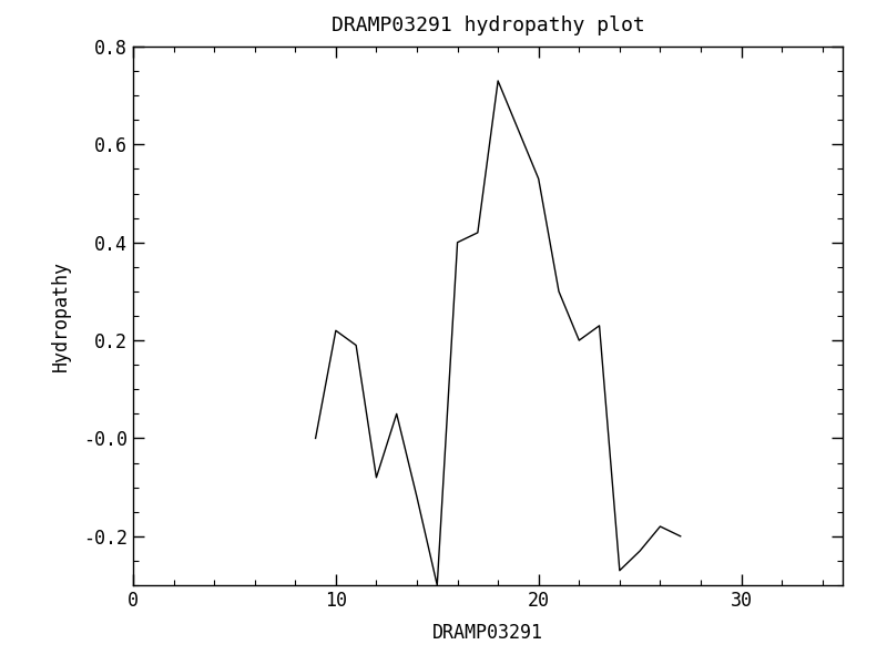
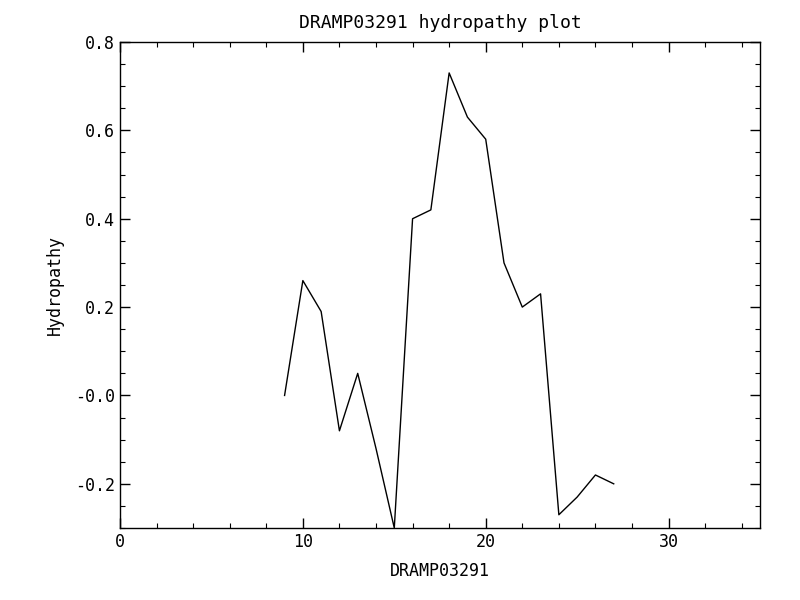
10: 0.22 -> 0.26
20: 0.53 -> 0.58
